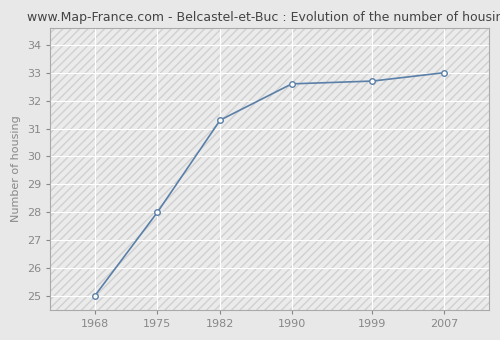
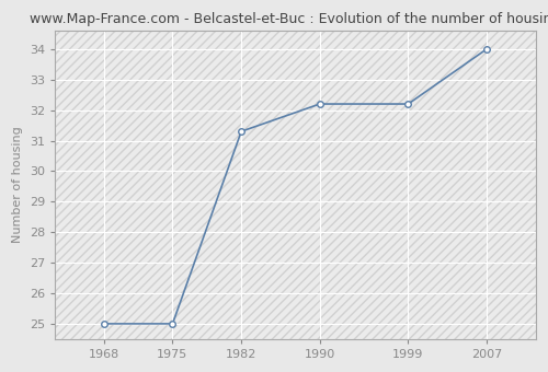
1975: 28.0 -> 25.0
1990: 32.6 -> 32.2
1999: 32.7 -> 32.2
2007: 33.0 -> 34.0
